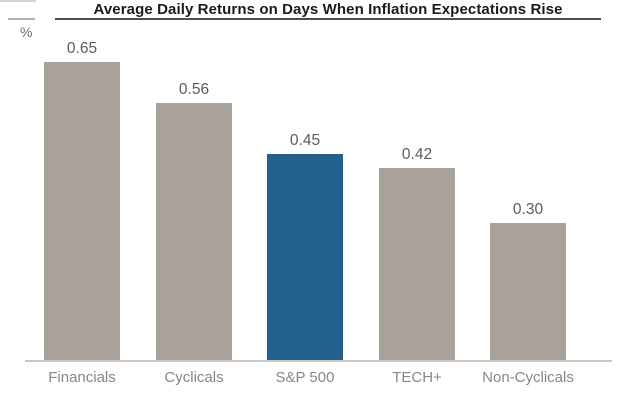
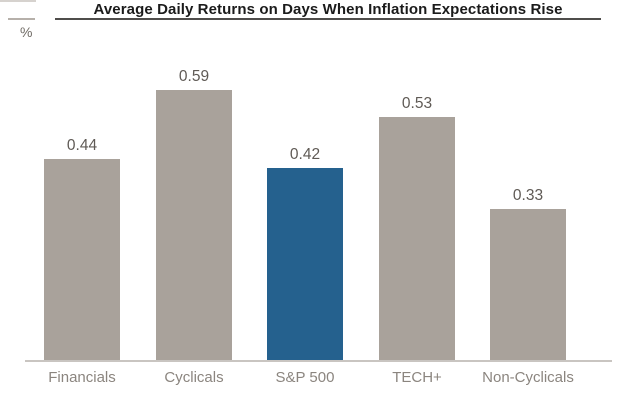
Financials: 0.65 -> 0.44
Cyclicals: 0.56 -> 0.59
S&P 500: 0.45 -> 0.42
TECH+: 0.42 -> 0.53
Non-Cyclicals: 0.30 -> 0.33
